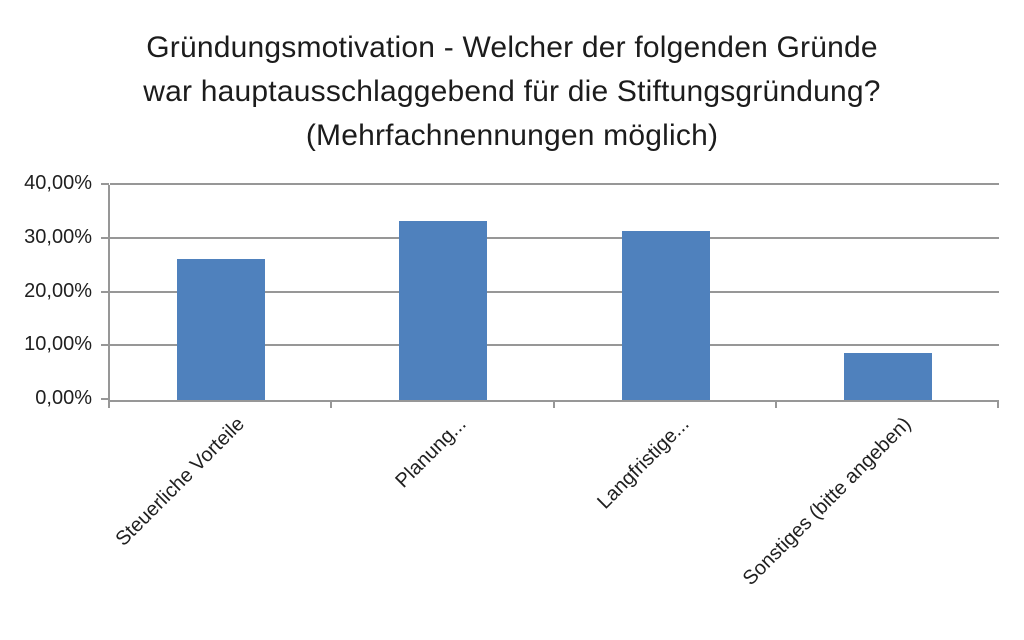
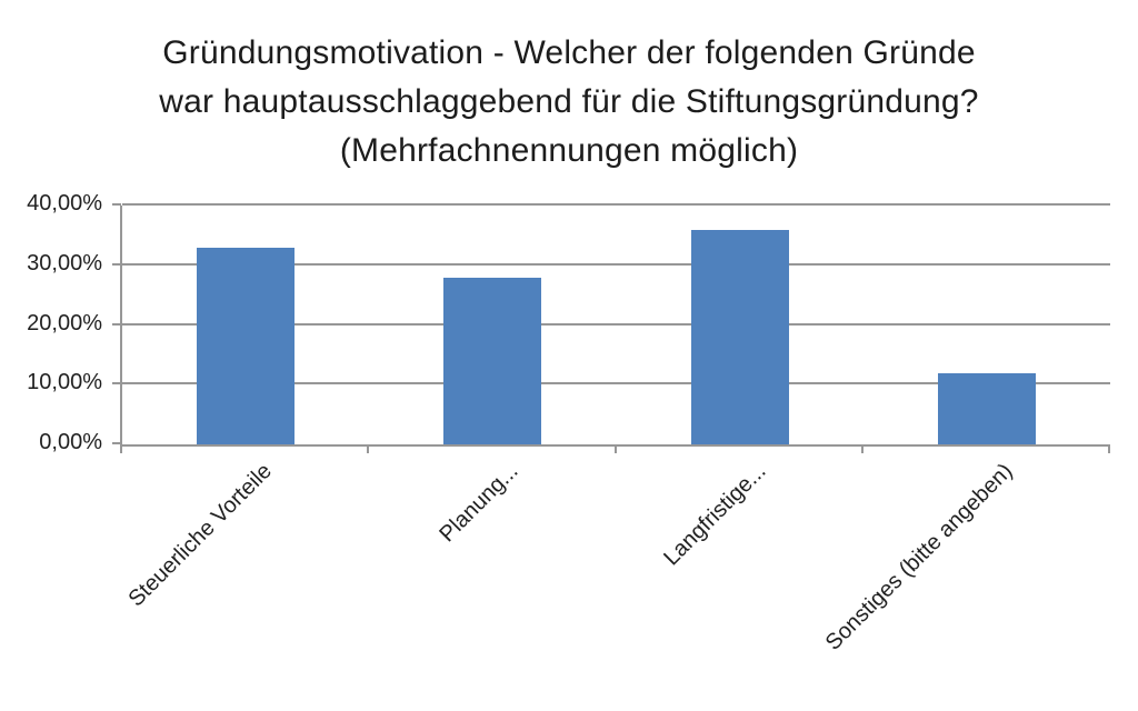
Steuerliche Vorteile: 26% -> 33%
Planung...: 33% -> 28%
Langfristige...: 32% -> 36%
Sonstiges (bitte angeben): 9% -> 12%
